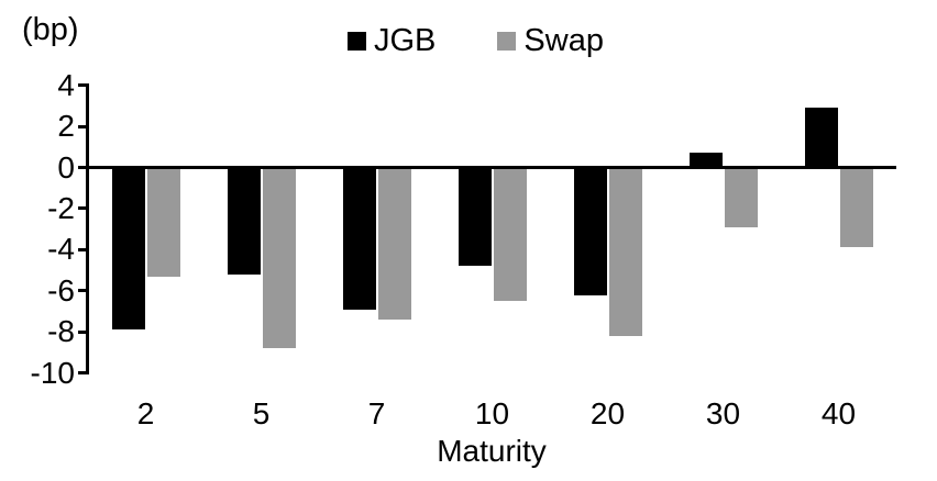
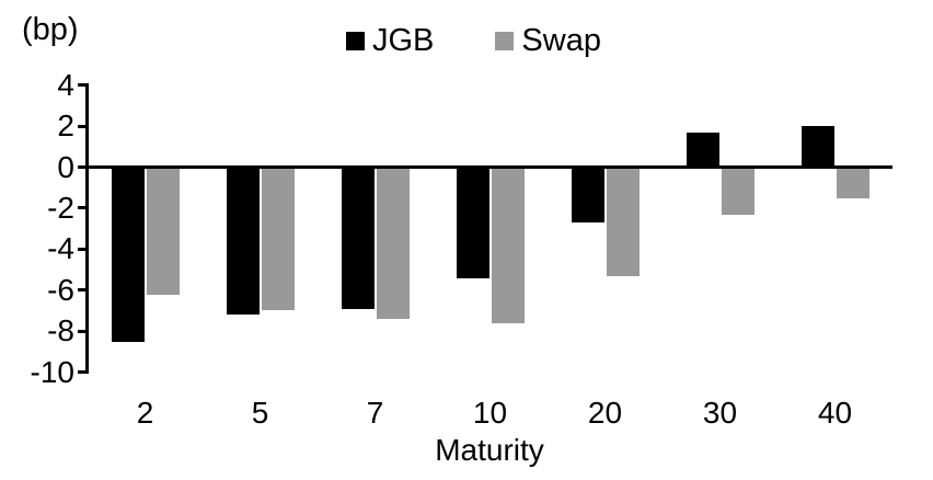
JGB/2: -7.9 -> -8.5
Swap/2: -5.3 -> -6.2
JGB/5: -5.2 -> -7.2
Swap/5: -8.8 -> -7.0
JGB/10: -4.8 -> -5.4
Swap/10: -6.5 -> -7.6
JGB/20: -6.2 -> -2.7
Swap/20: -8.2 -> -5.3
JGB/30: 0.7 -> 1.7
Swap/30: -2.9 -> -2.3
JGB/40: 2.9 -> 2.0
Swap/40: -3.9 -> -1.5
